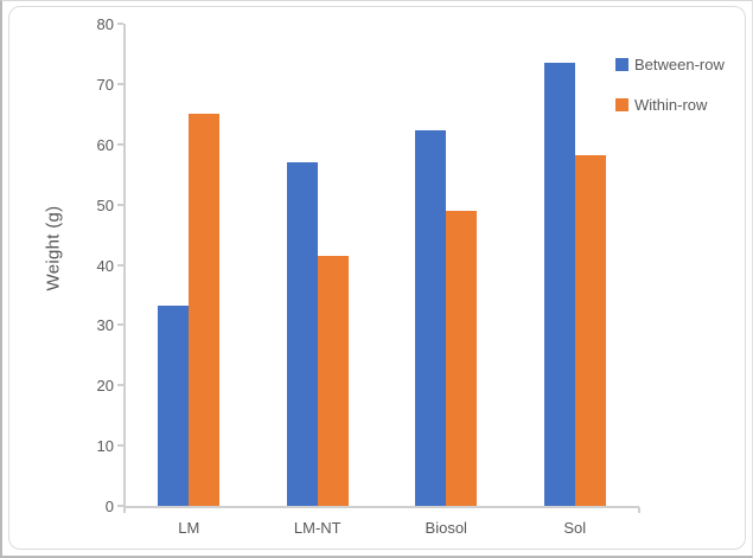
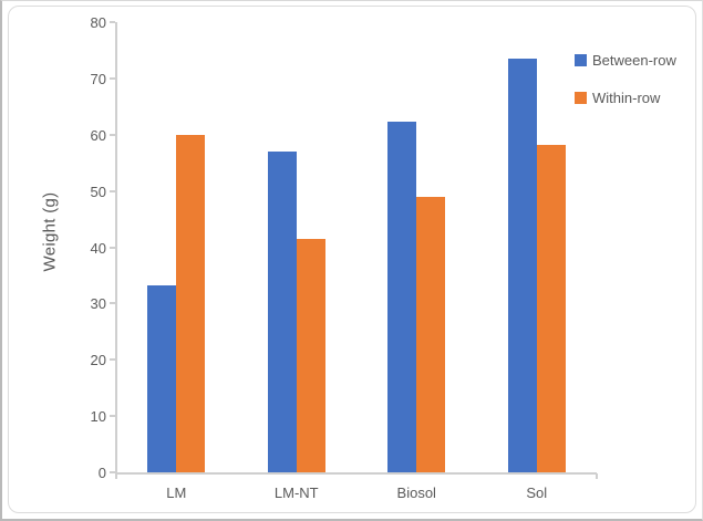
Within-row/LM: 65 -> 60
